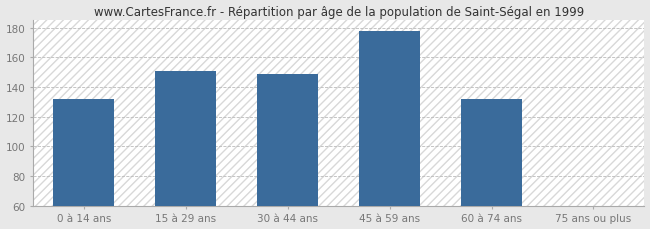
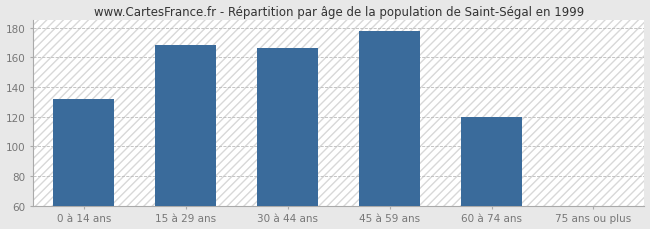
15 à 29 ans: 151 -> 168
30 à 44 ans: 149 -> 166
60 à 74 ans: 132 -> 120
